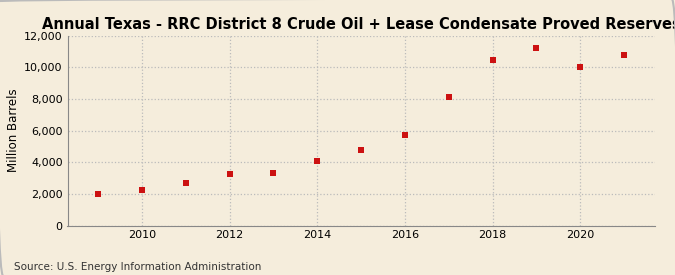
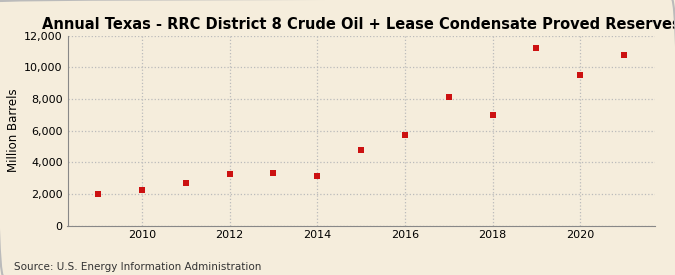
2014: 4,100 -> 3,100
2018: 10,400 -> 7,000
2020: 10,000 -> 9,500
